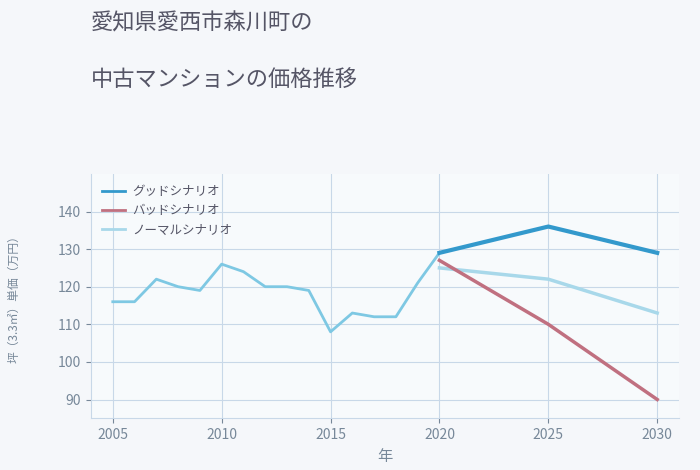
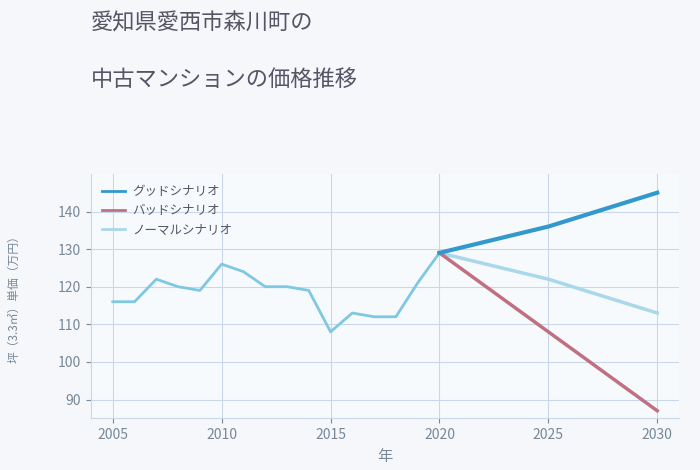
ノーマルシナリオ/2020: 125 -> 129
バッドシナリオ/2020: 127 -> 129
バッドシナリオ/2025: 110 -> 108
グッドシナリオ/2030: 129 -> 145
バッドシナリオ/2030: 90 -> 87
